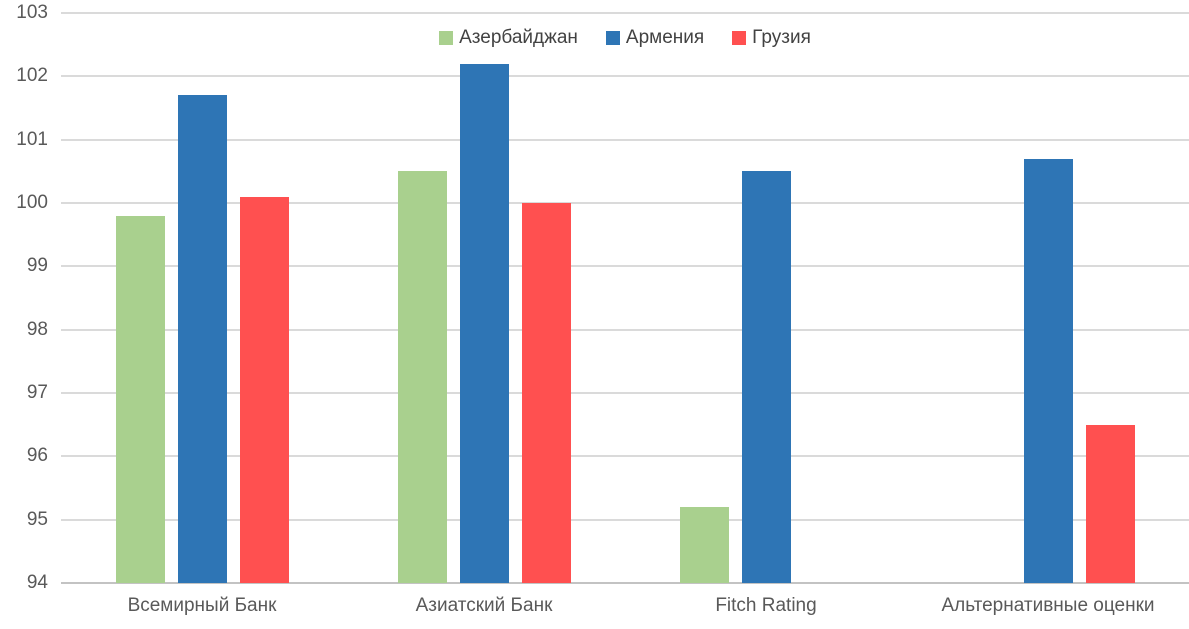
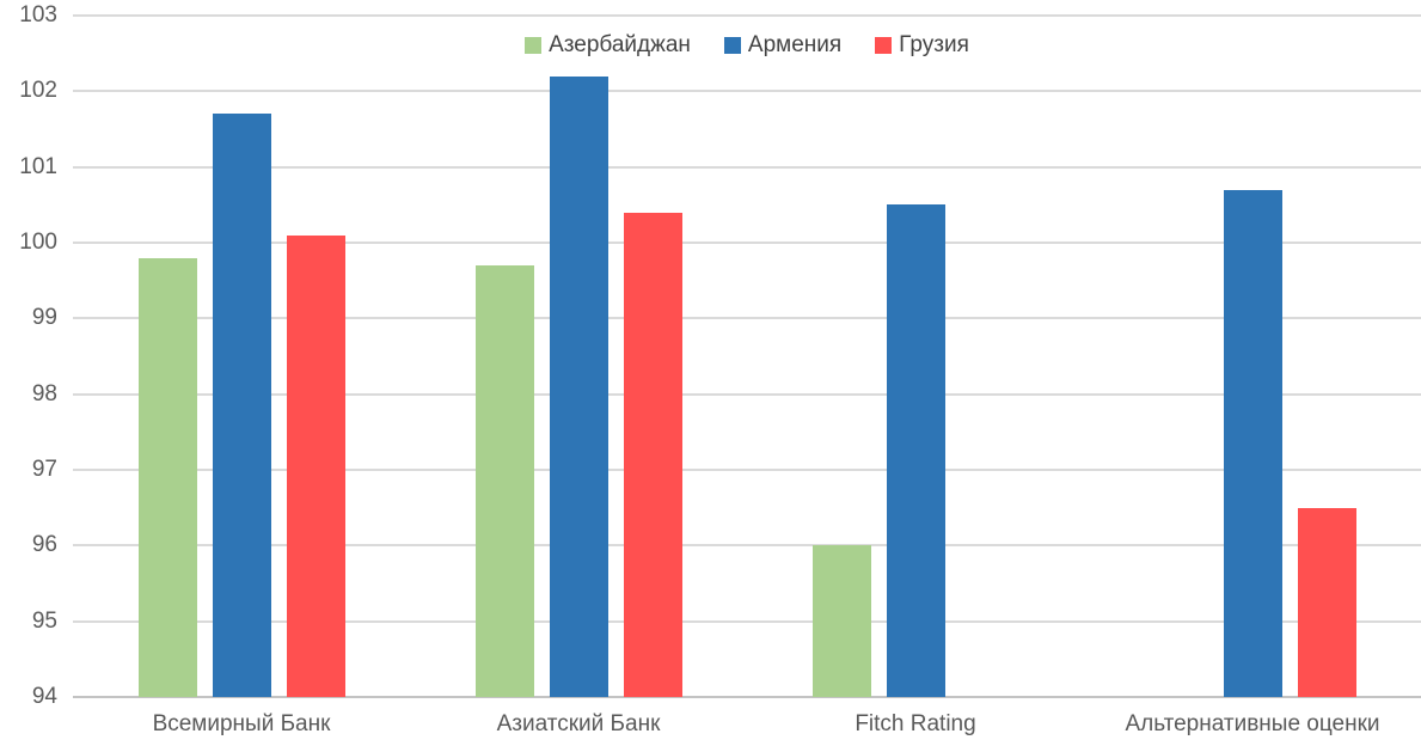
Азербайджан/Азиатский Банк: 100.5 -> 99.7
Грузия/Азиатский Банк: 100.0 -> 100.4
Азербайджан/Fitch Rating: 95.2 -> 96.0
